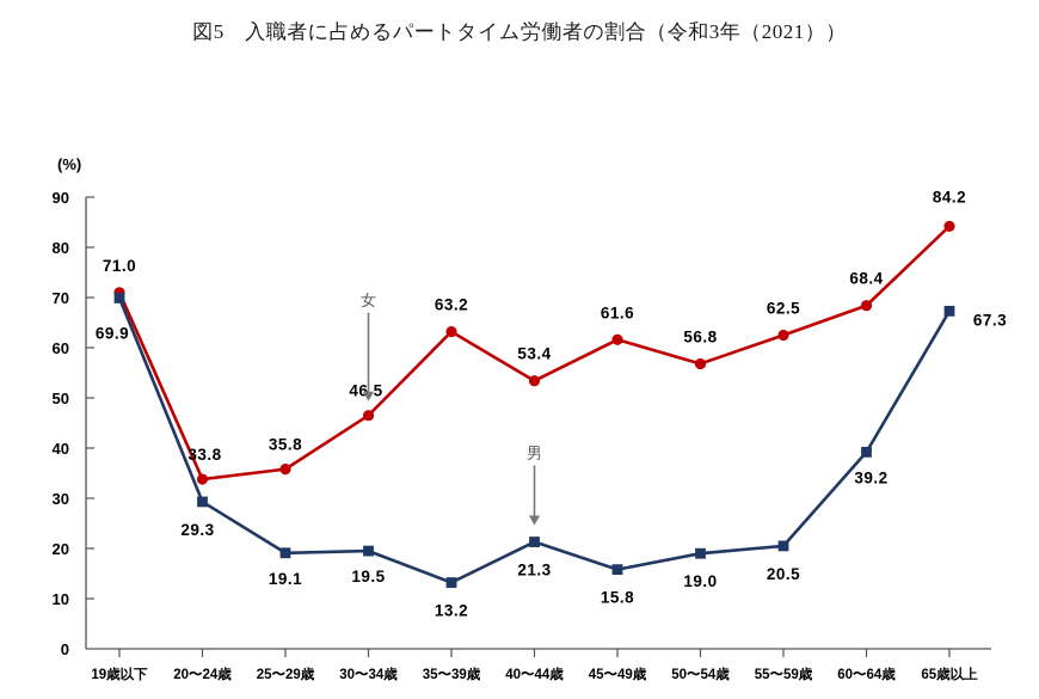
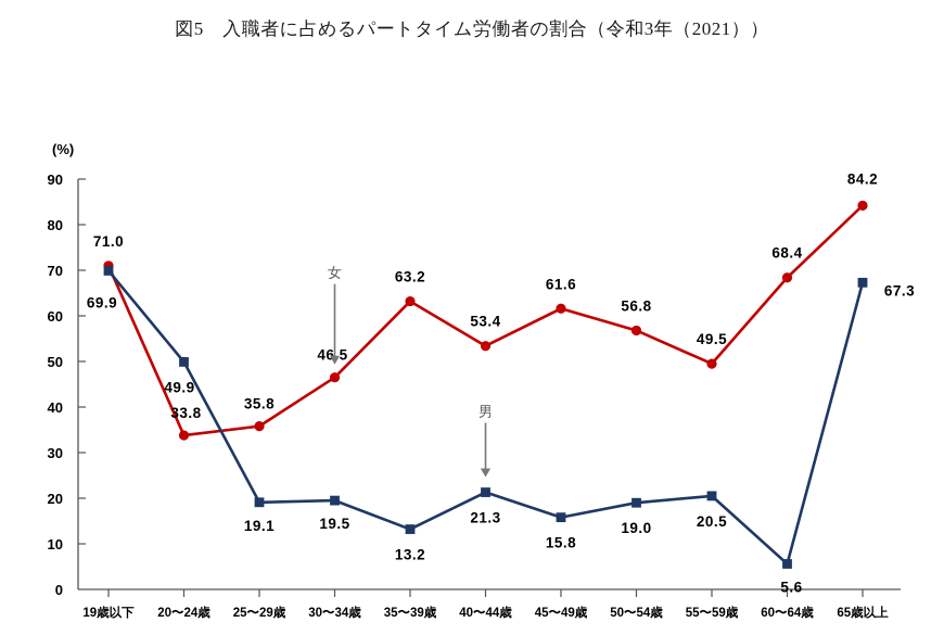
男/20〜24歳: 29.3 -> 49.9
女/55〜59歳: 62.5 -> 49.5
男/60〜64歳: 39.2 -> 5.6
